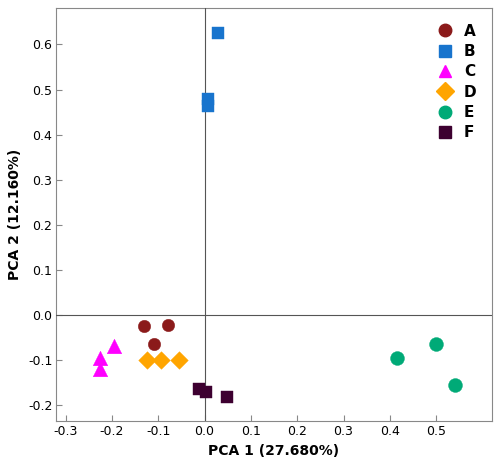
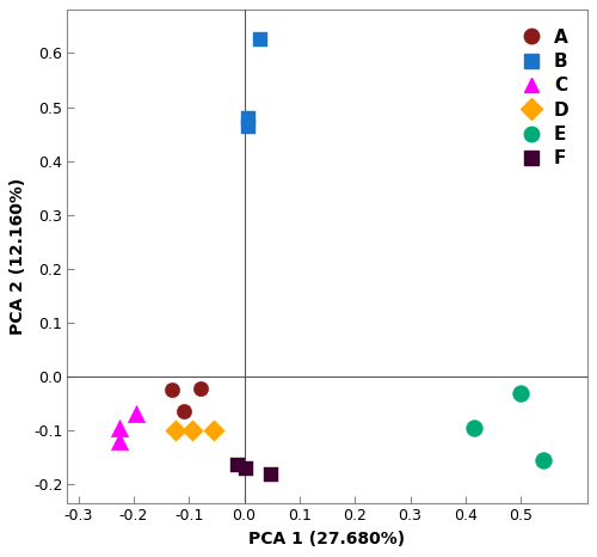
E/0.5: -0.065 -> -0.030
